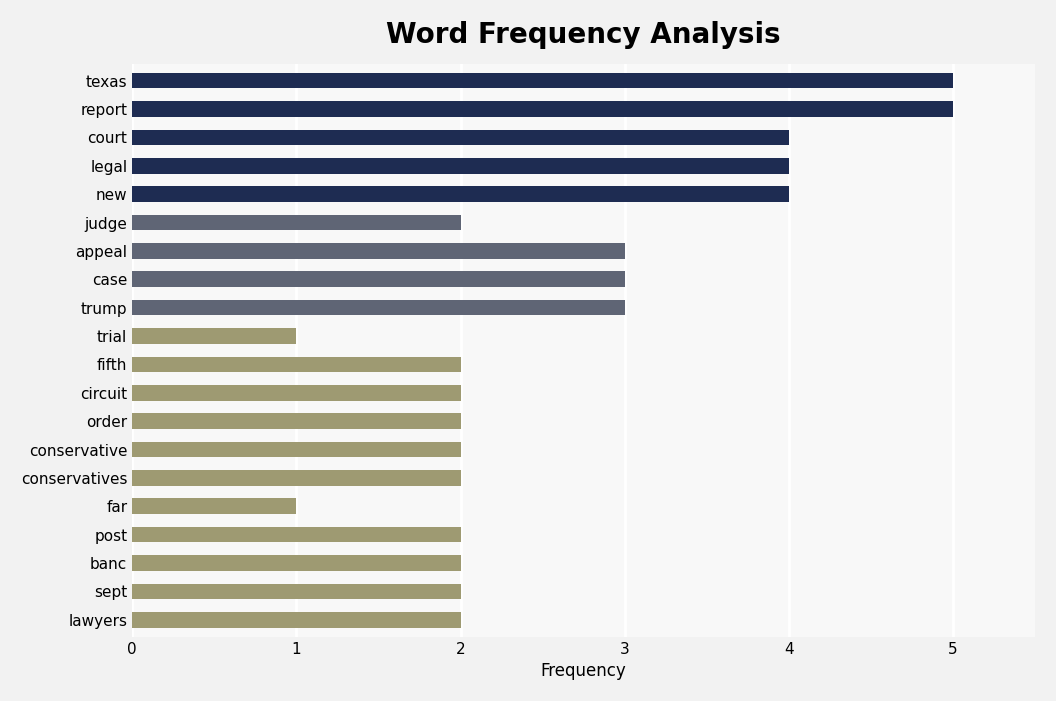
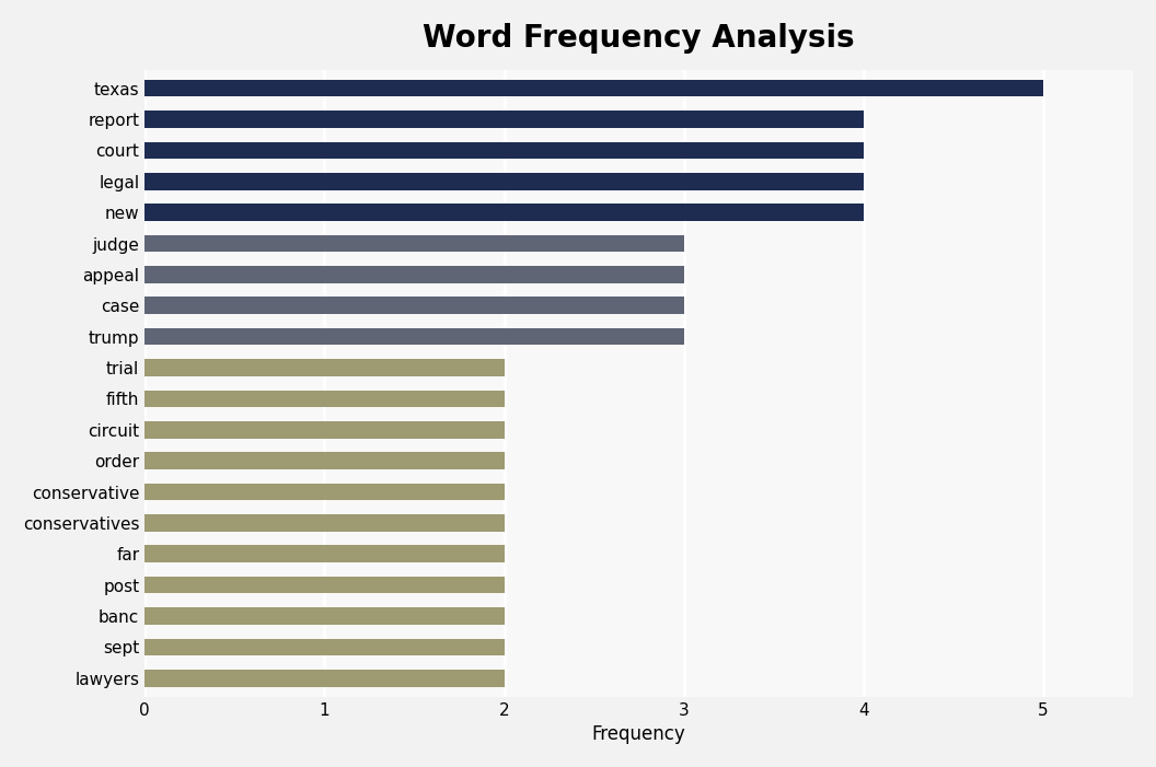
report: 5 -> 4
judge: 2 -> 3
trial: 1 -> 2
far: 1 -> 2
